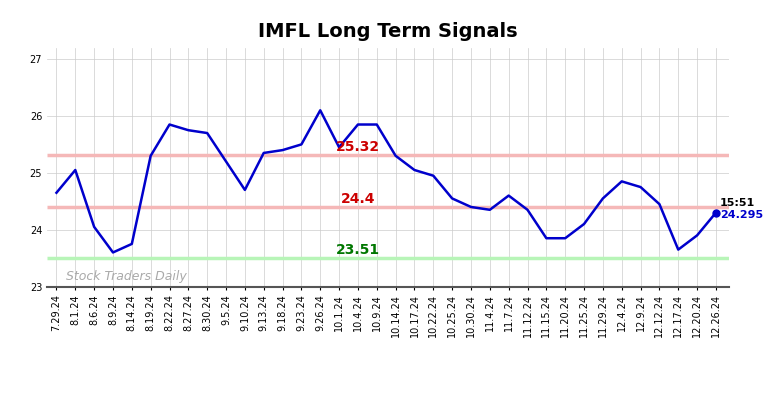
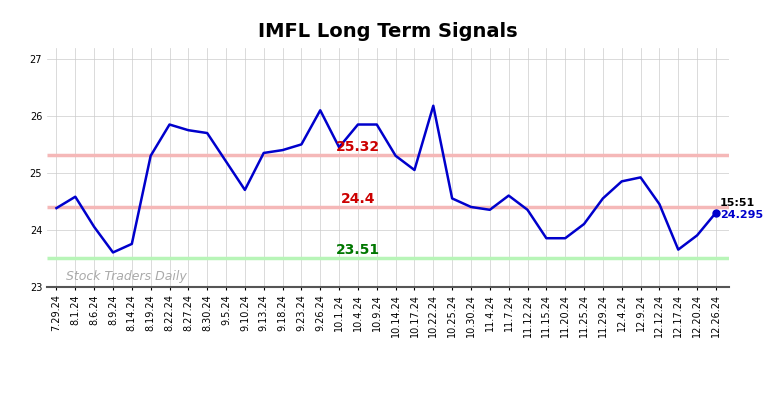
7.29.24: 24.65 -> 24.38
8.1.24: 25.05 -> 24.58
10.22.24: 24.95 -> 26.18
12.9.24: 24.75 -> 24.92
